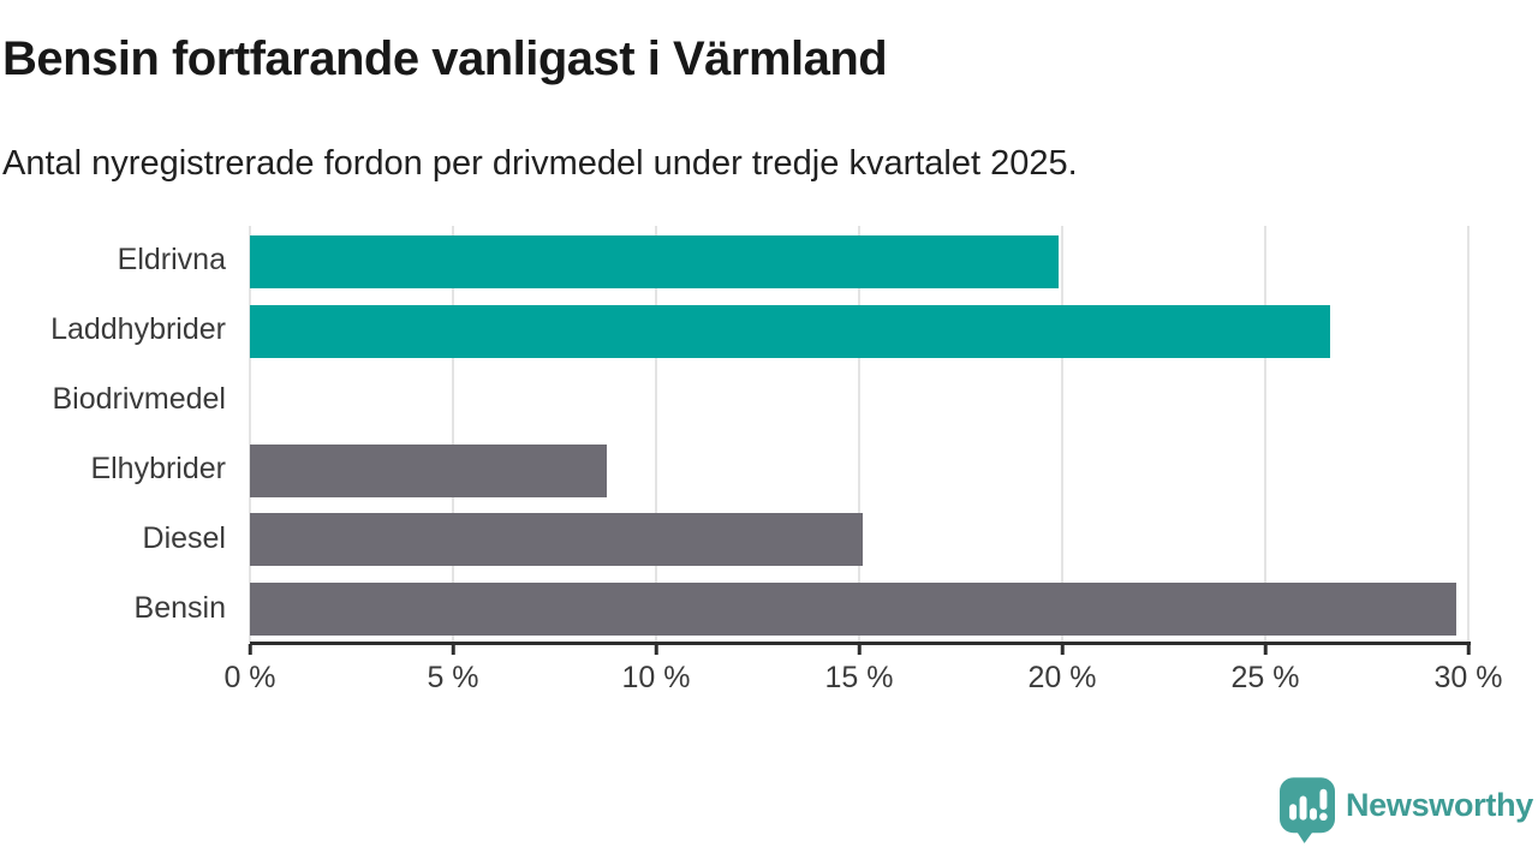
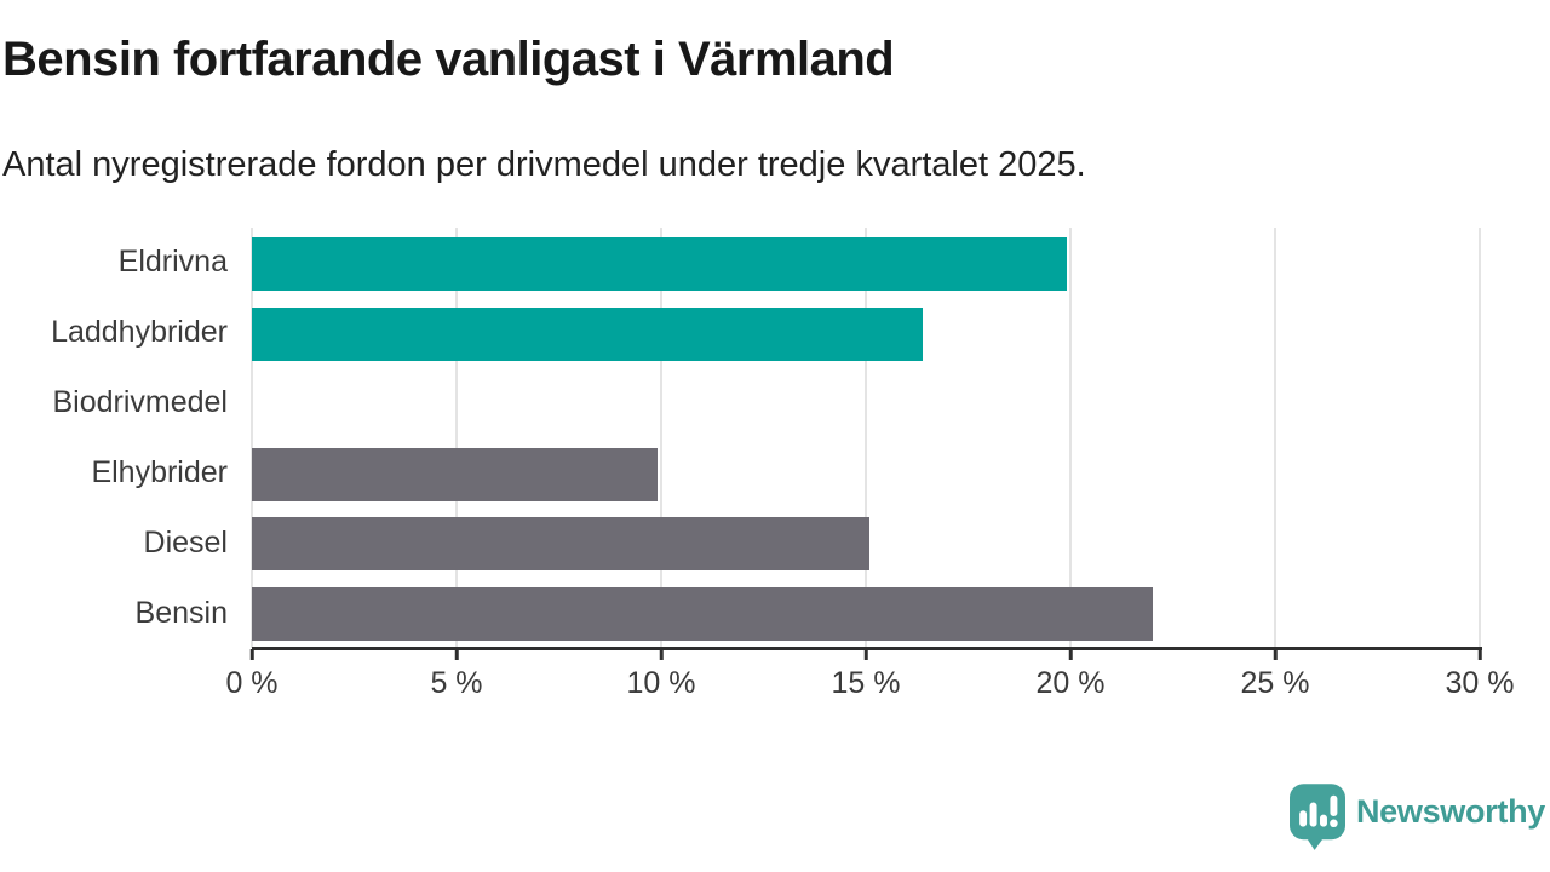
Laddhybrider: 26.6% -> 16.4%
Elhybrider: 8.8% -> 9.9%
Bensin: 29.7% -> 22.0%
